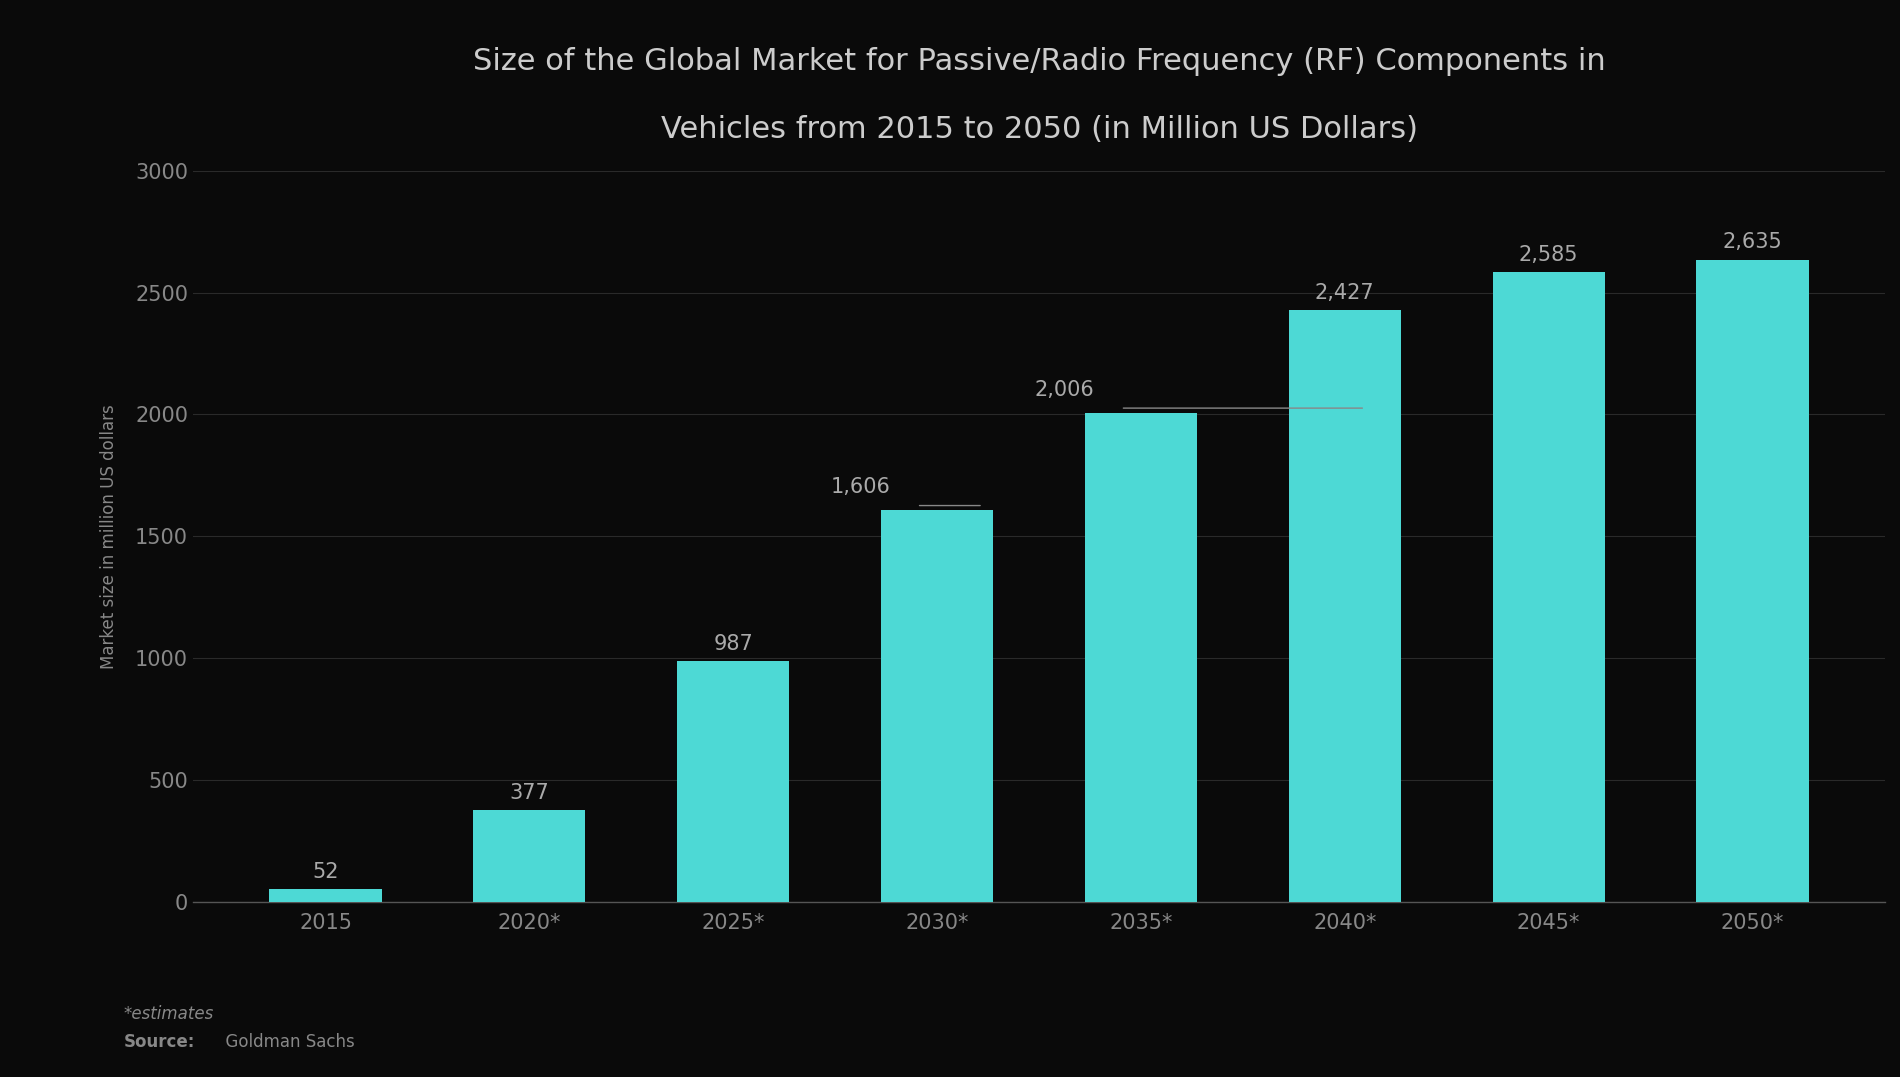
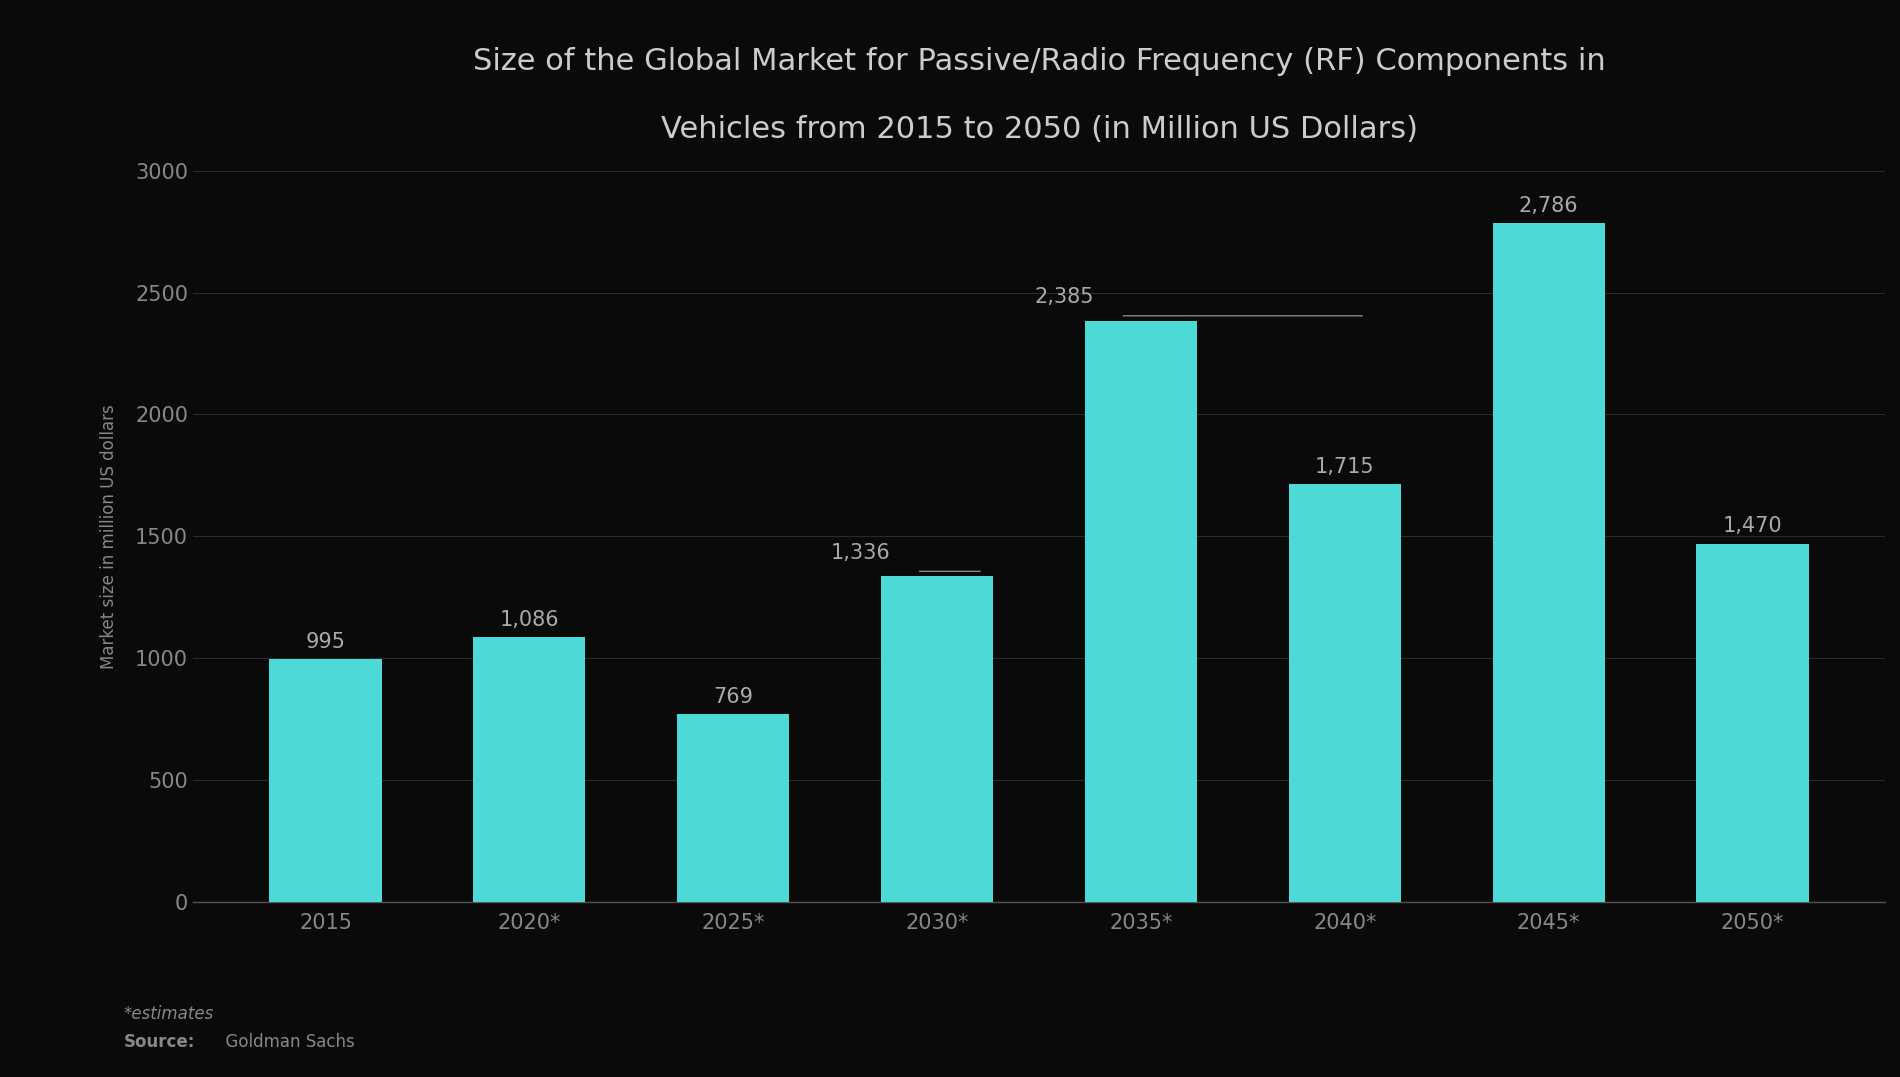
2015: 52 -> 995
2020*: 377 -> 1,086
2025*: 987 -> 769
2030*: 1,606 -> 1,336
2035*: 2,006 -> 2,385
2040*: 2,427 -> 1,715
2045*: 2,585 -> 2,786
2050*: 2,635 -> 1,470
